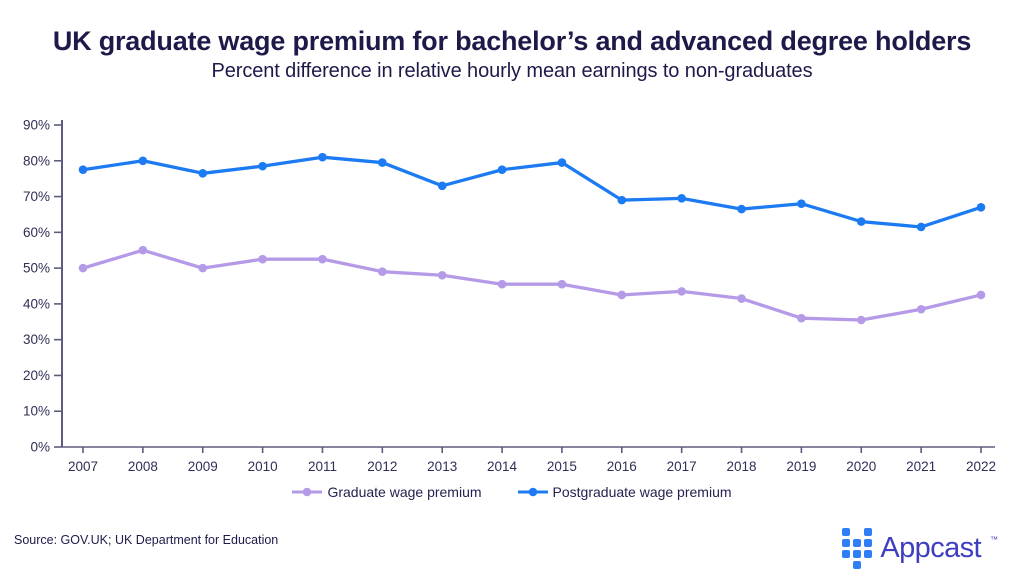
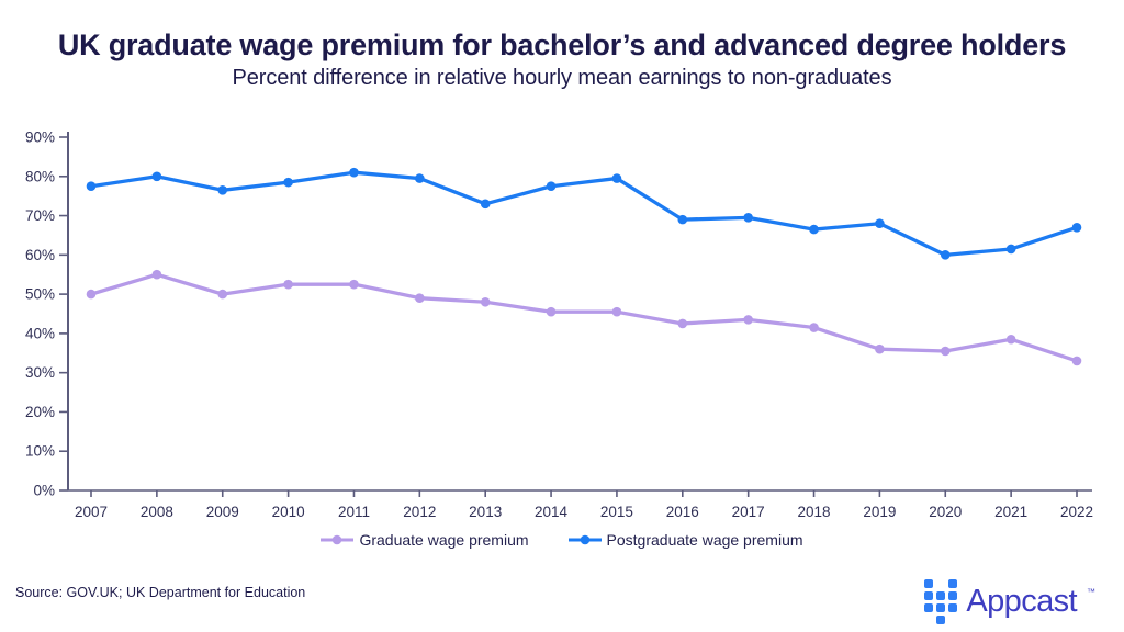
Postgraduate wage premium/2020: 63% -> 60%
Graduate wage premium/2022: 42% -> 33%
